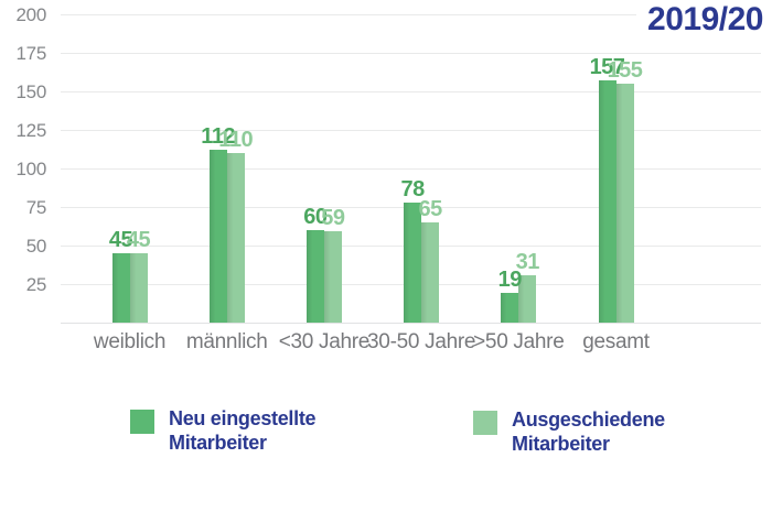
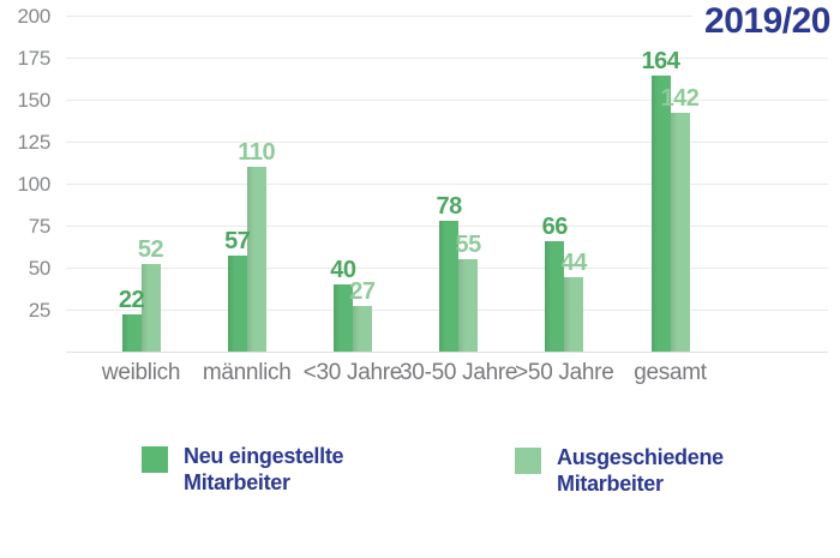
Neu eingestellte Mitarbeiter/weiblich: 45 -> 22
Ausgeschiedene Mitarbeiter/weiblich: 45 -> 52
Neu eingestellte Mitarbeiter/männlich: 112 -> 57
Neu eingestellte Mitarbeiter/<30 Jahre: 60 -> 40
Ausgeschiedene Mitarbeiter/<30 Jahre: 59 -> 27
Ausgeschiedene Mitarbeiter/30-50 Jahre: 65 -> 55
Neu eingestellte Mitarbeiter/>50 Jahre: 19 -> 66
Ausgeschiedene Mitarbeiter/>50 Jahre: 31 -> 44
Neu eingestellte Mitarbeiter/gesamt: 157 -> 164
Ausgeschiedene Mitarbeiter/gesamt: 155 -> 142
